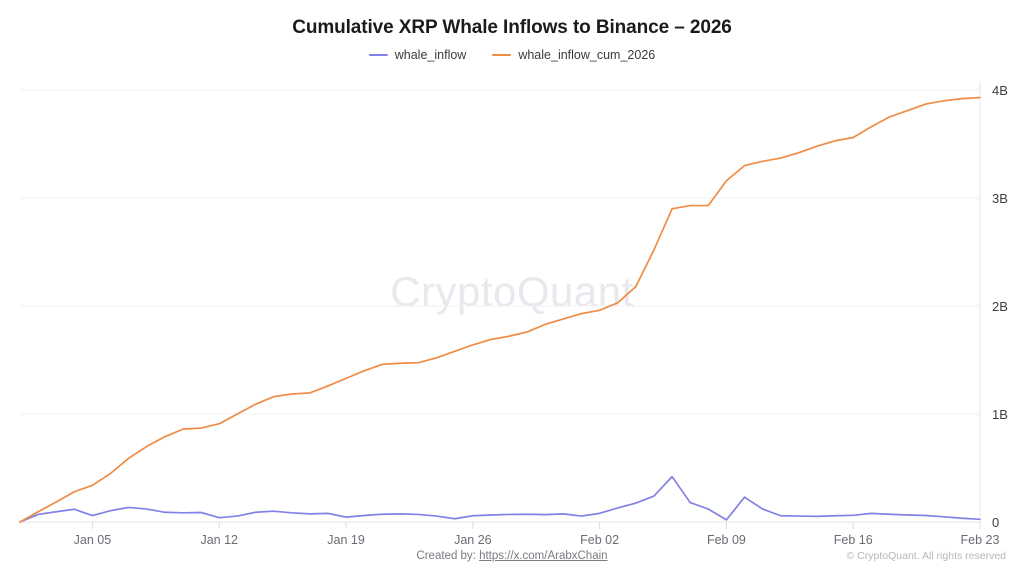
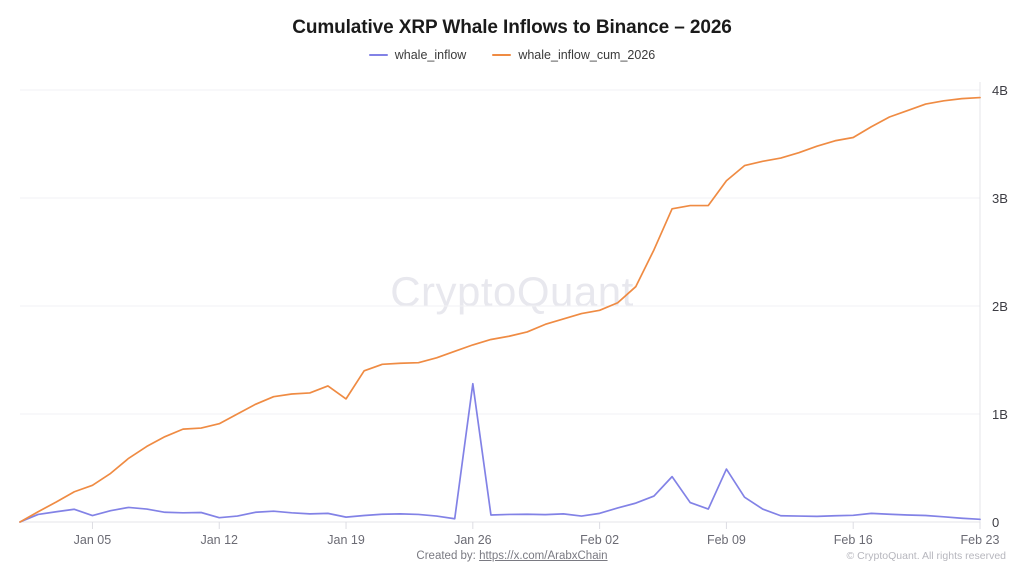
whale_inflow_cum_2026/Jan 19: 1.33B -> 1.14B
whale_inflow/Jan 26: 0.06B -> 1.28B
whale_inflow/Feb 09: 0.02B -> 0.49B
